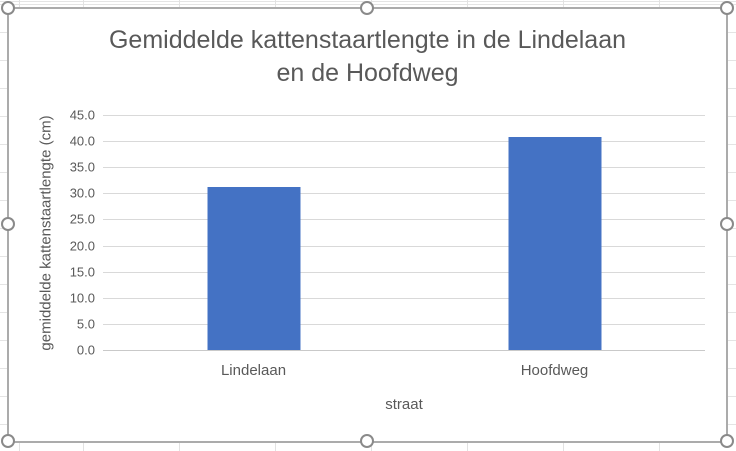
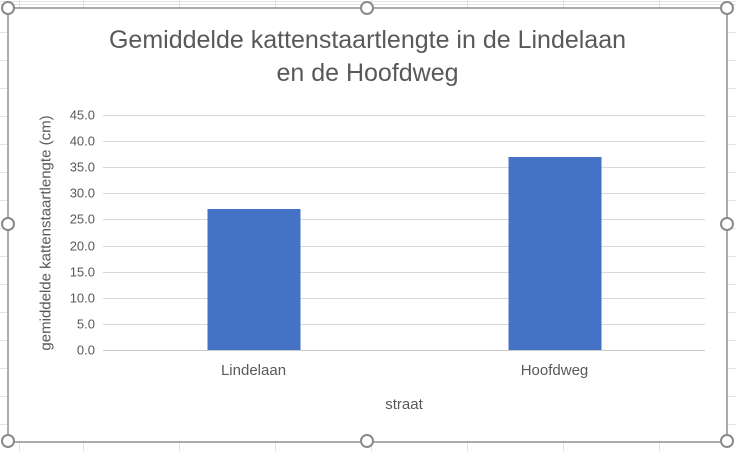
Lindelaan: 31 -> 27
Hoofdweg: 41 -> 37
